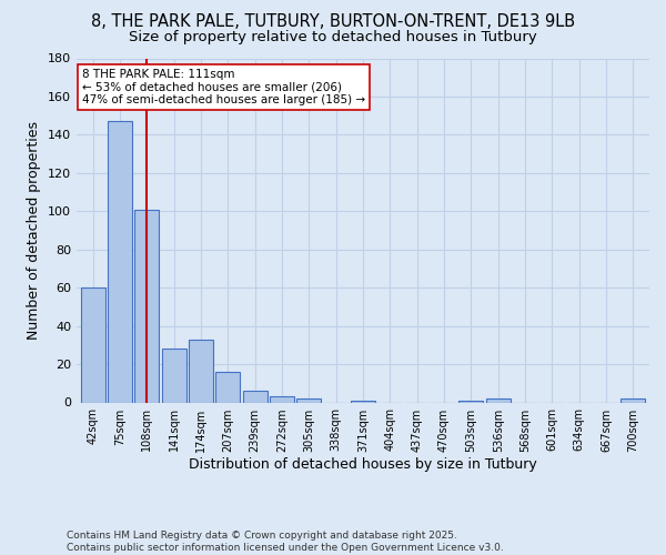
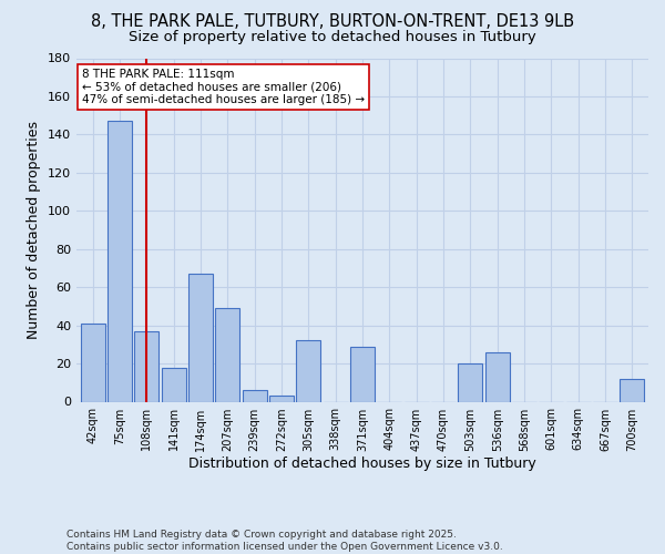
42sqm: 60 -> 41
108sqm: 101 -> 37
141sqm: 28 -> 18
174sqm: 33 -> 67
207sqm: 16 -> 49
305sqm: 2 -> 32
371sqm: 1 -> 29
503sqm: 1 -> 20
536sqm: 2 -> 26
700sqm: 2 -> 12
